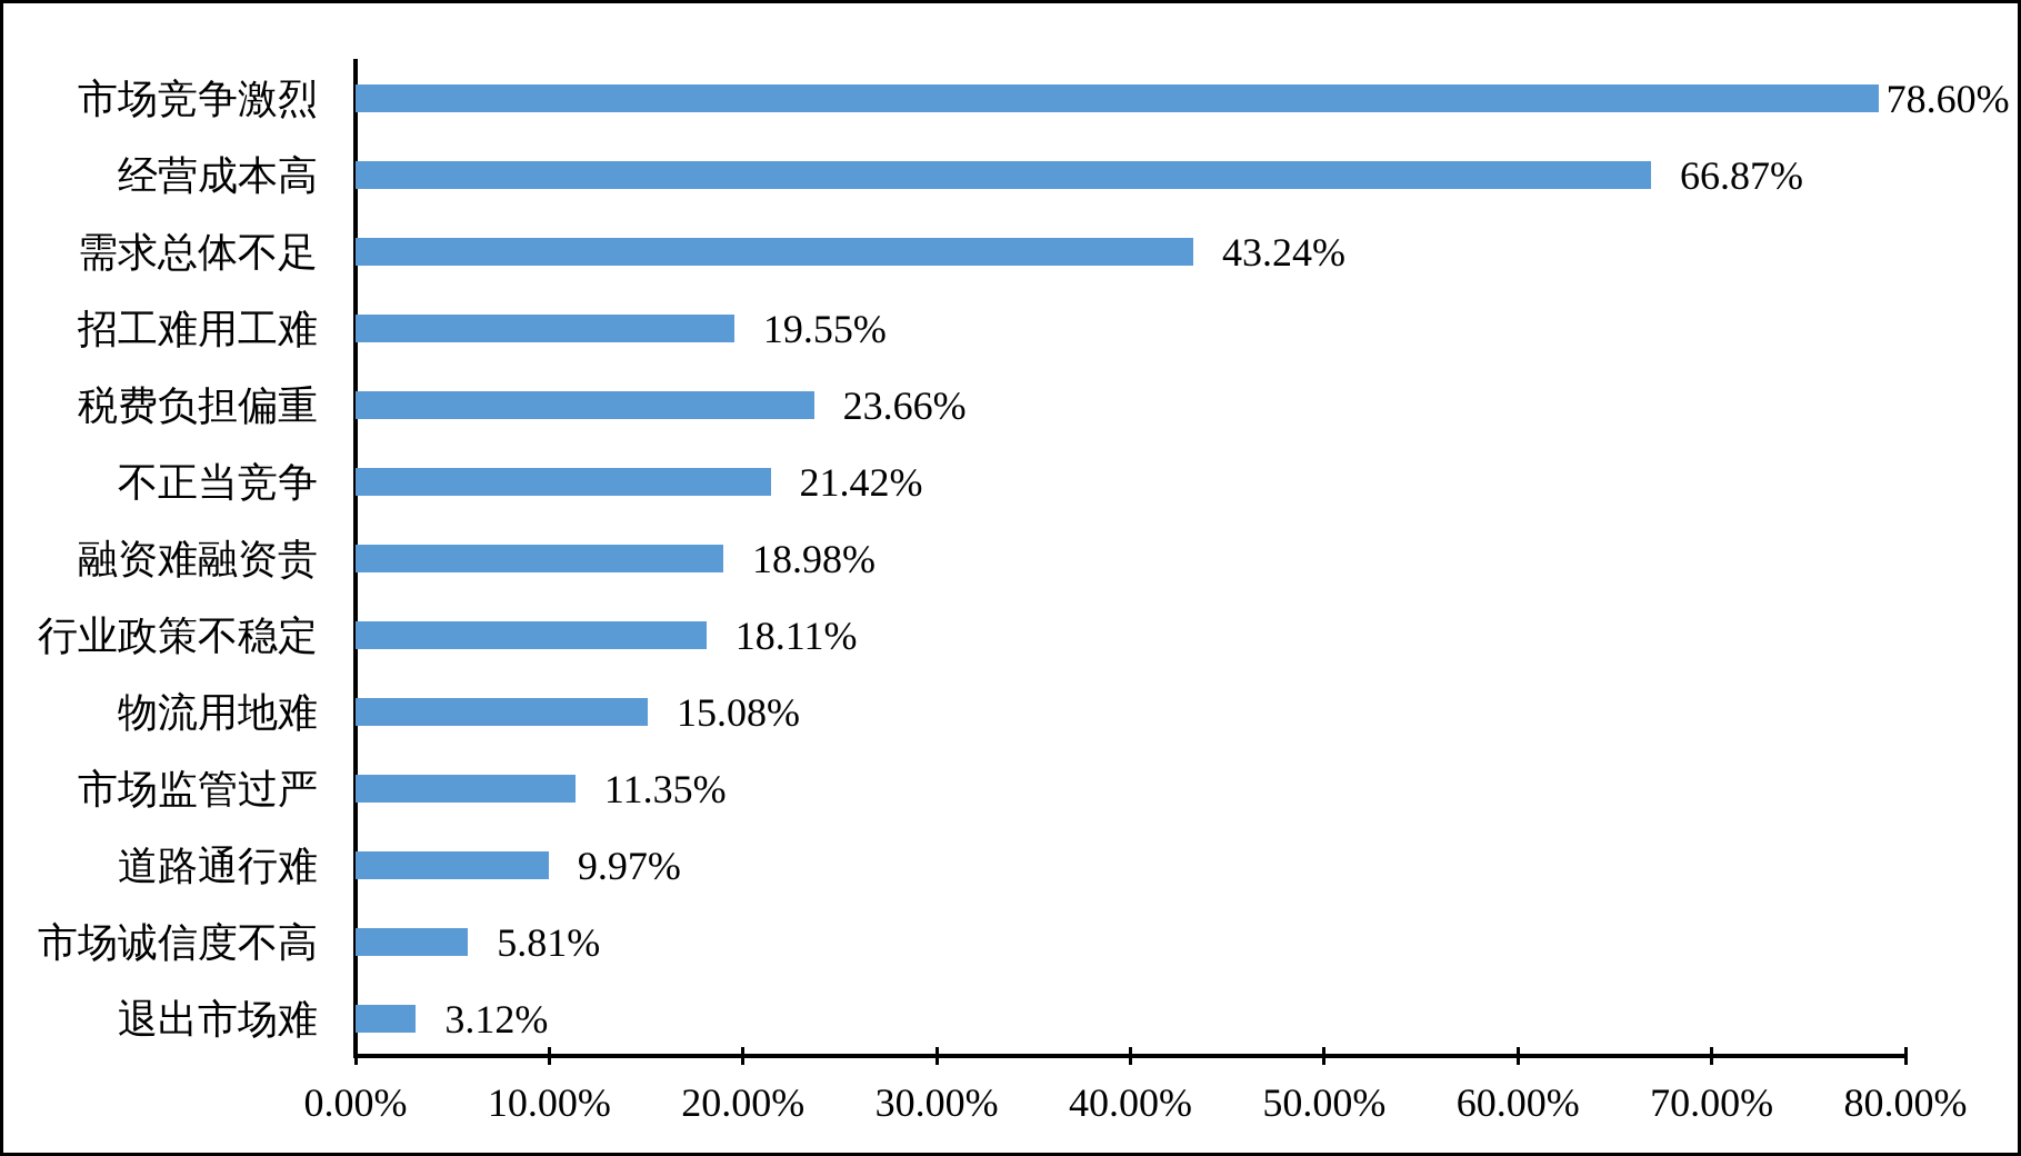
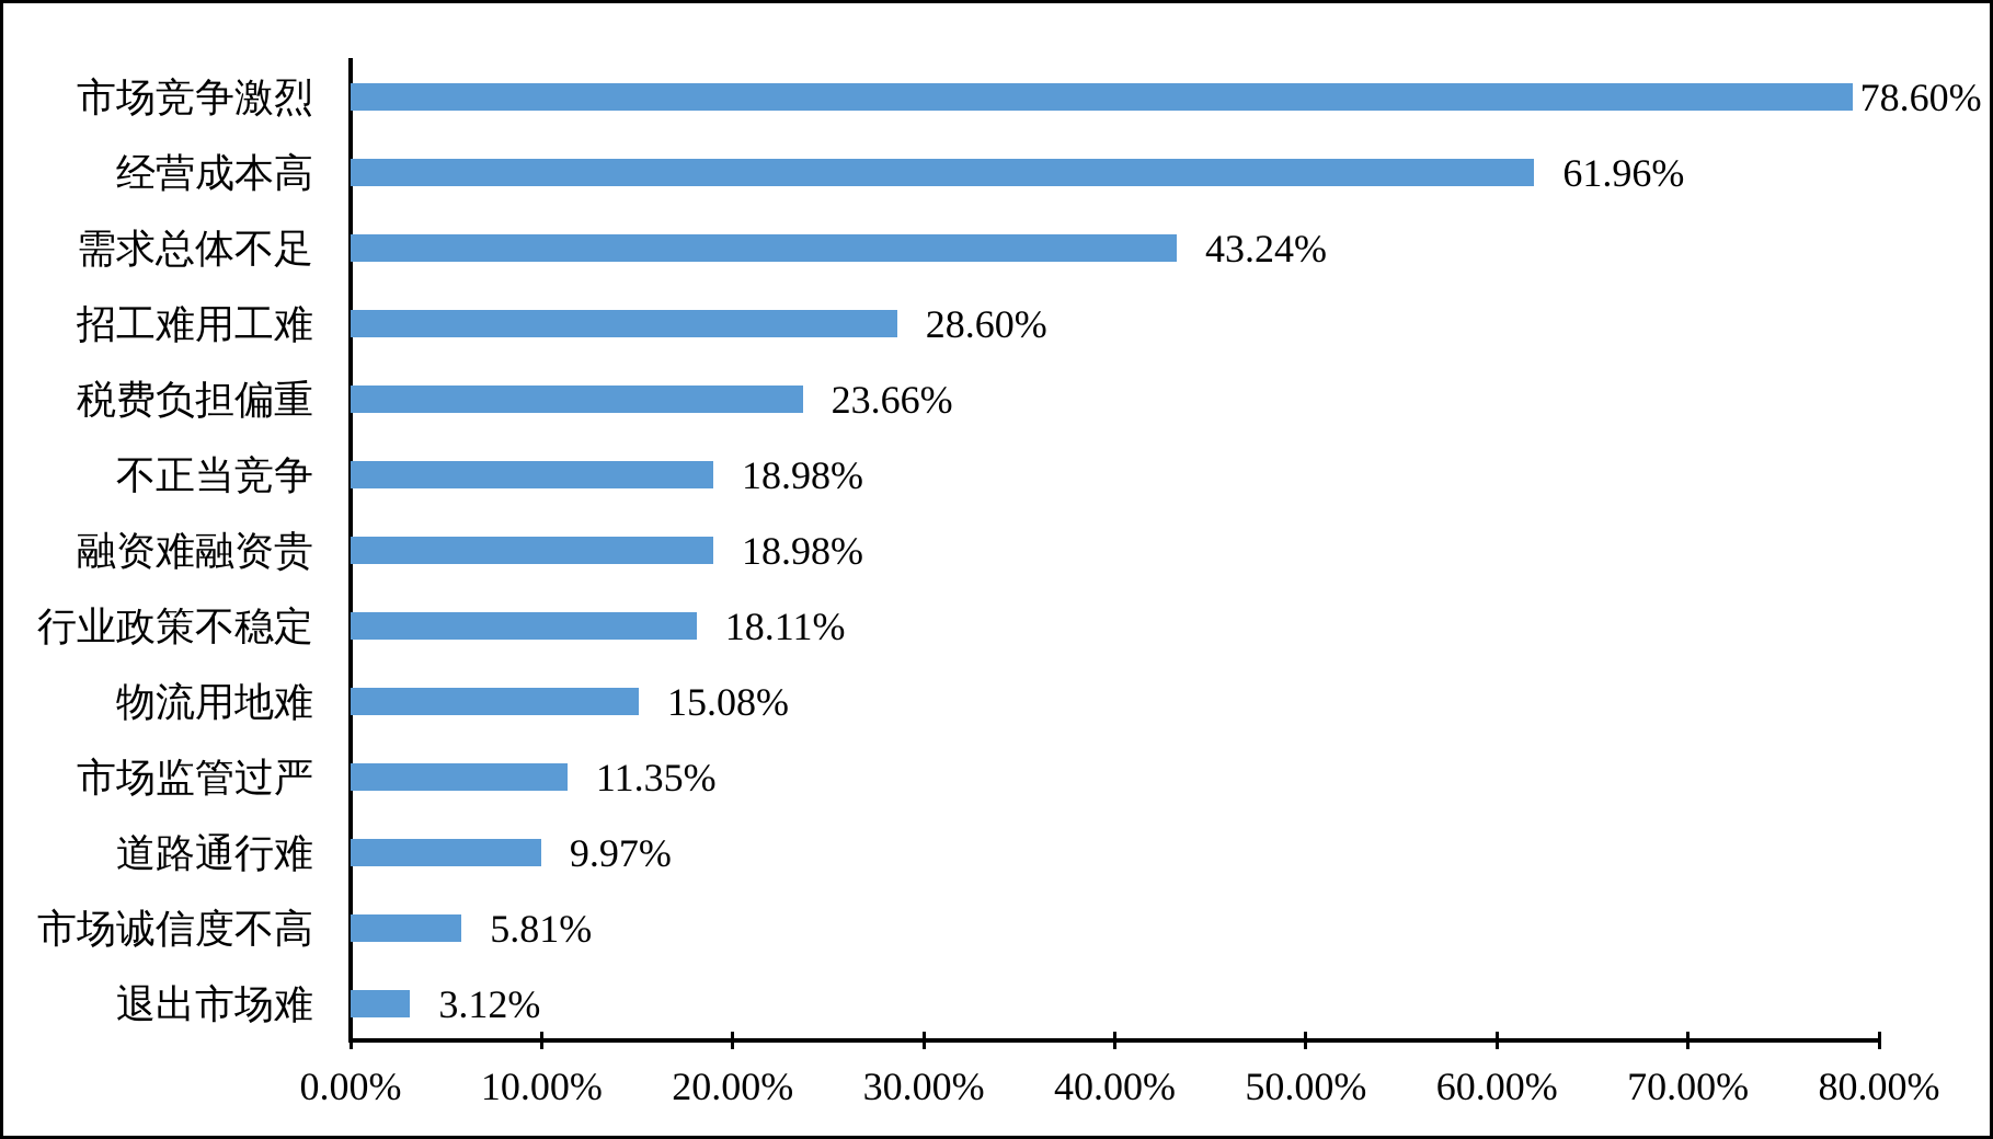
经营成本高: 66.87% -> 61.96%
招工难用工难: 19.55% -> 28.60%
不正当竞争: 21.42% -> 18.98%
